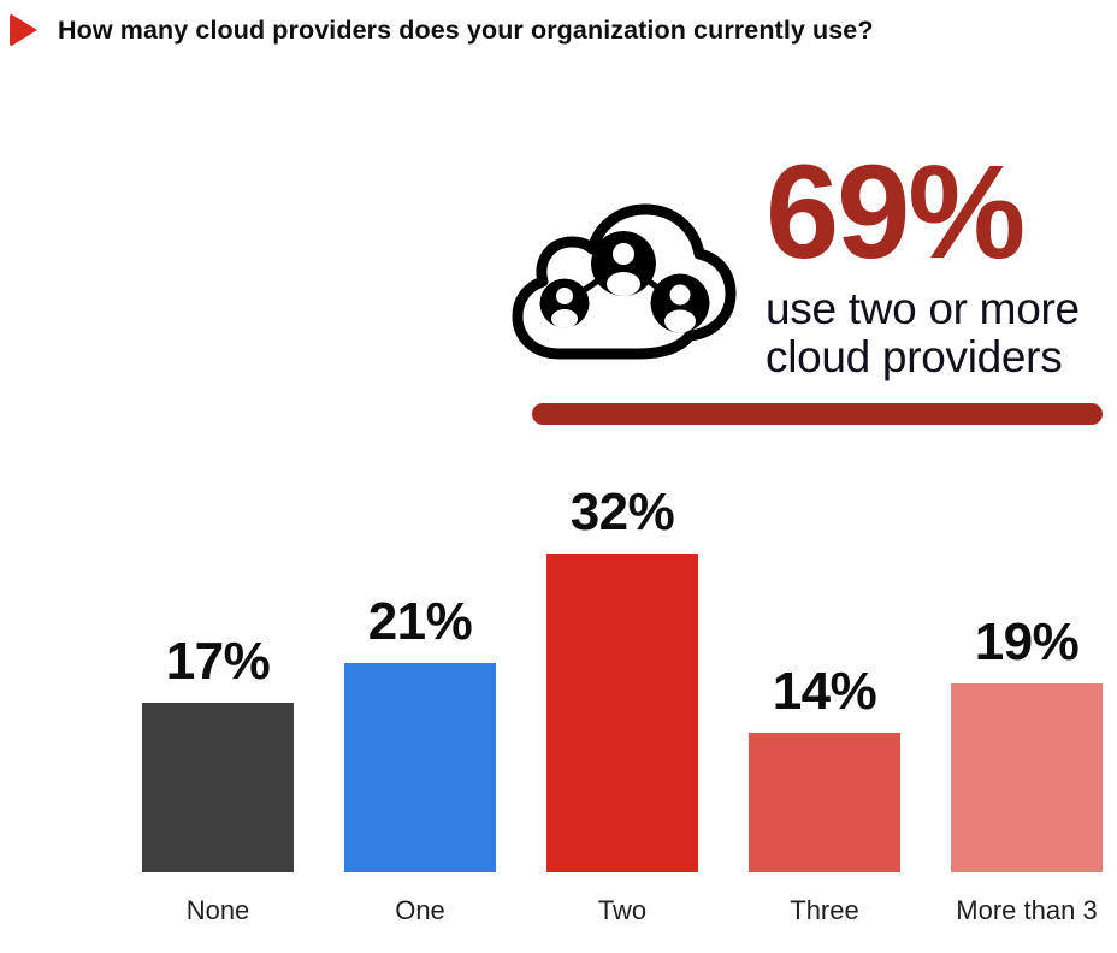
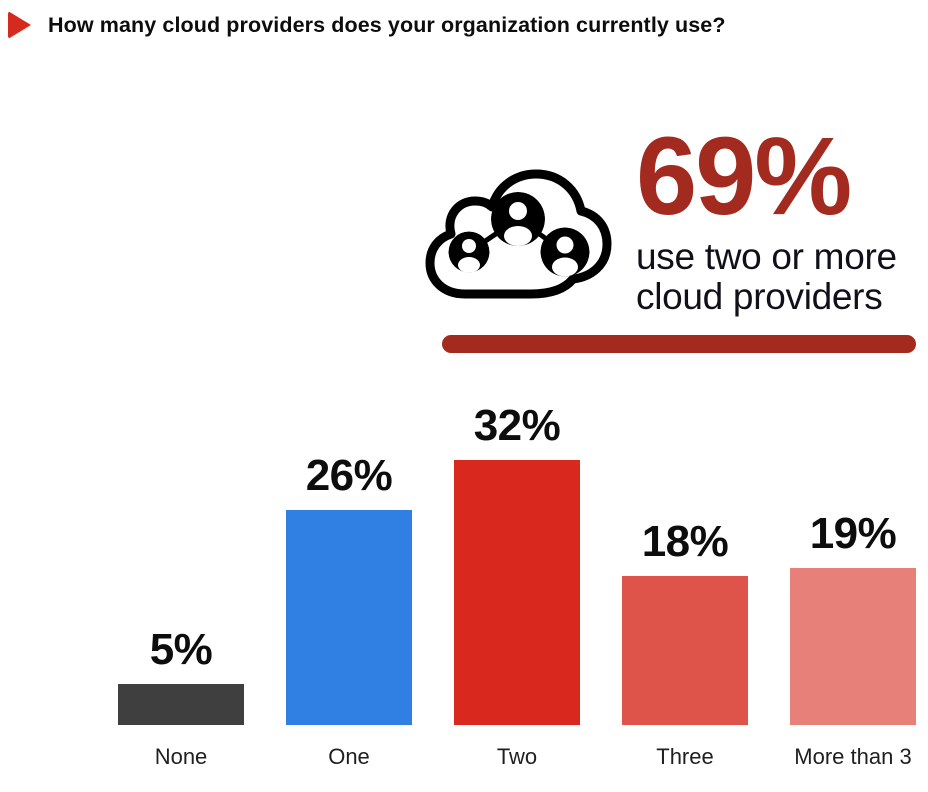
None: 17% -> 5%
One: 21% -> 26%
Three: 14% -> 18%
